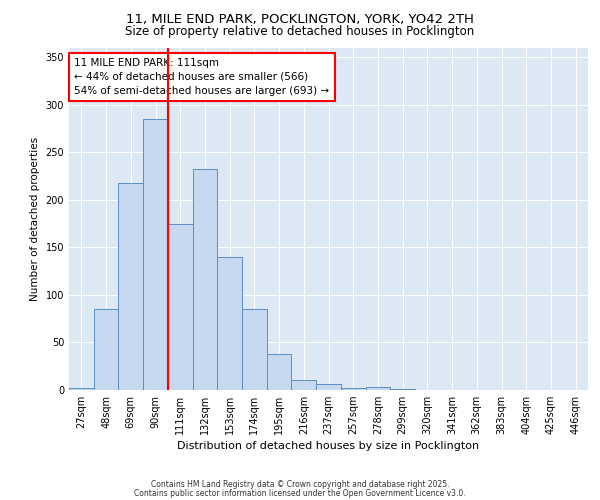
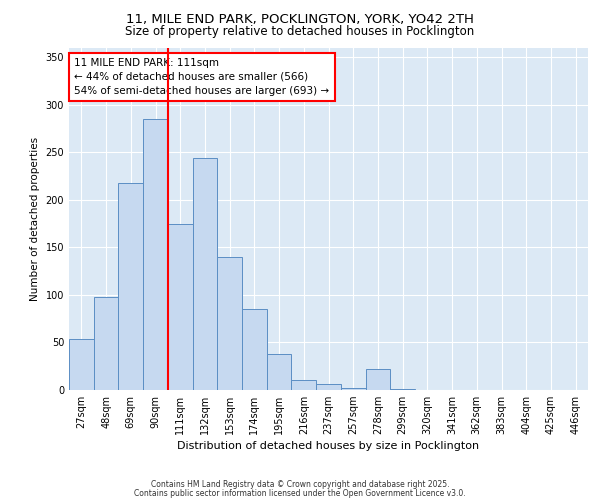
27sqm: 2 -> 54
48sqm: 85 -> 98
132sqm: 232 -> 244
278sqm: 3 -> 22
